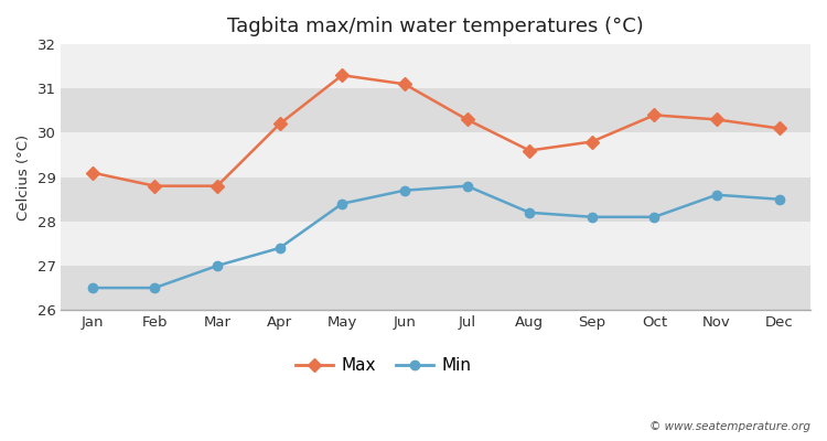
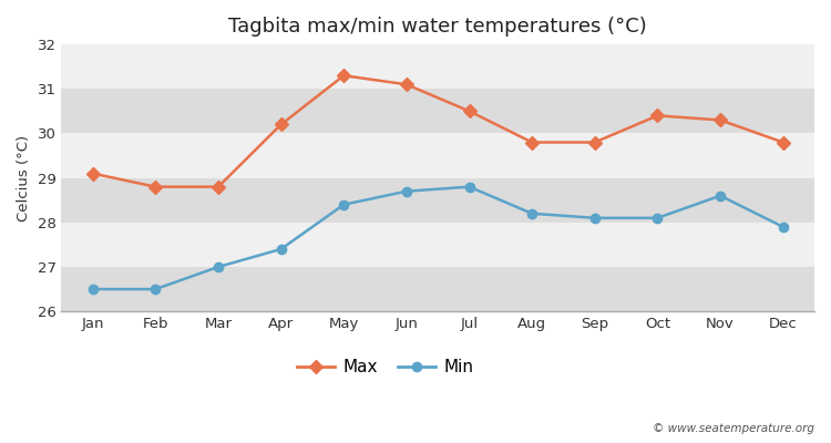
Max/Jul: 30.3 -> 30.5
Max/Aug: 29.6 -> 29.8
Max/Dec: 30.1 -> 29.8
Min/Dec: 28.5 -> 27.9
